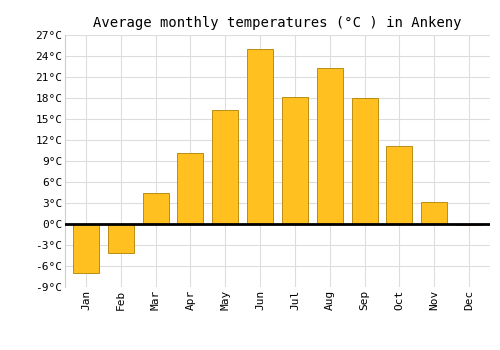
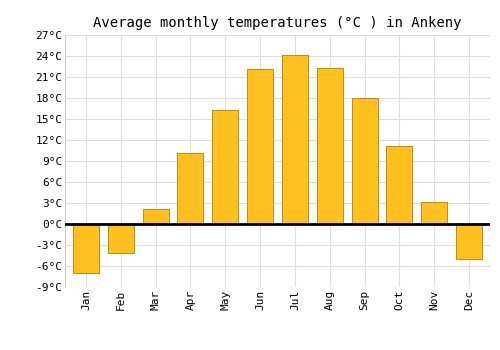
Mar: 4.4°C -> 2.2°C
Jun: 25.0°C -> 22.2°C
Jul: 18.2°C -> 24.2°C
Dec: -0.2°C -> -5.0°C
